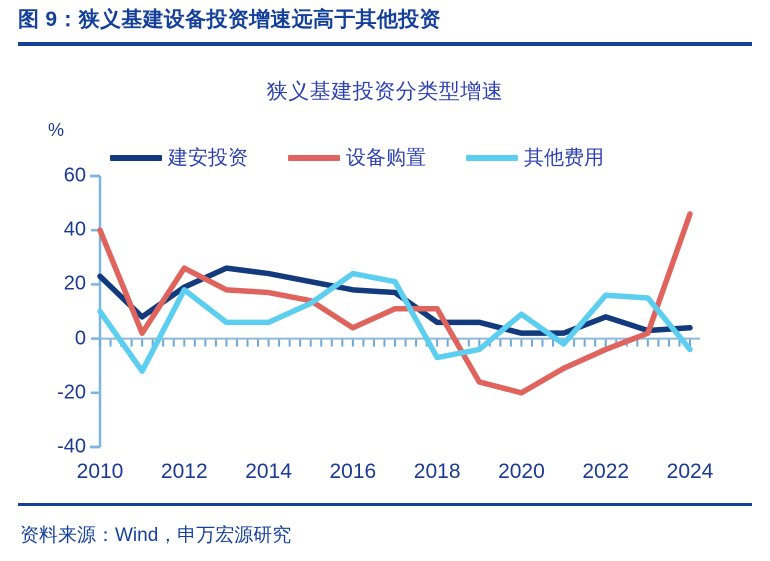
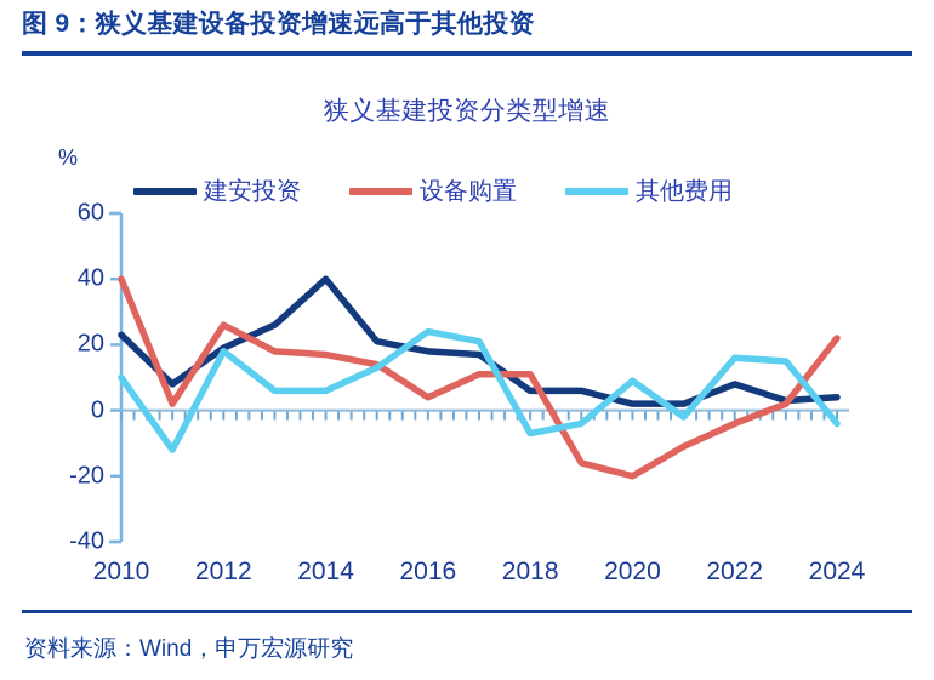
建安投资/2014: 24 -> 40
设备购置/2024: 46 -> 22
